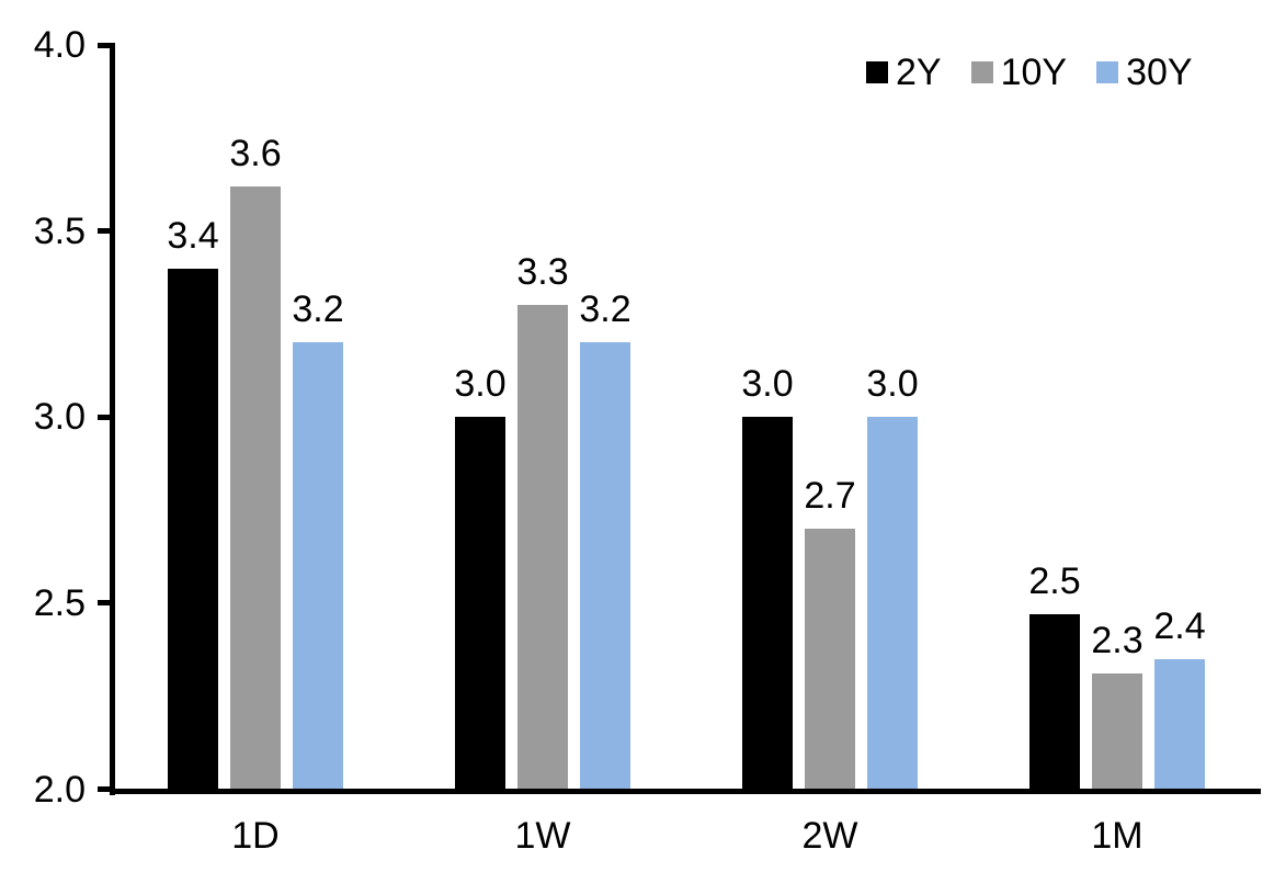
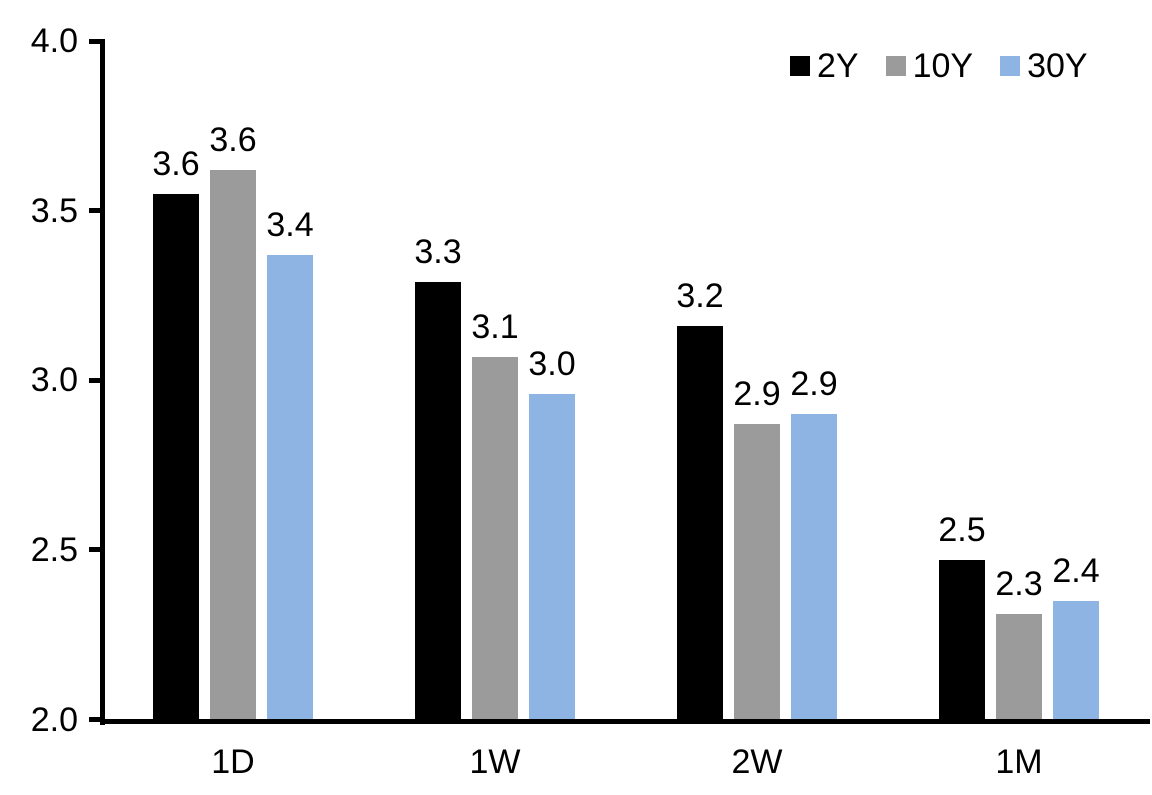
2Y/1D: 3.4 -> 3.6
30Y/1D: 3.2 -> 3.4
2Y/1W: 3.0 -> 3.3
10Y/1W: 3.3 -> 3.1
30Y/1W: 3.2 -> 3.0
2Y/2W: 3.0 -> 3.2
10Y/2W: 2.7 -> 2.9
30Y/2W: 3.0 -> 2.9
